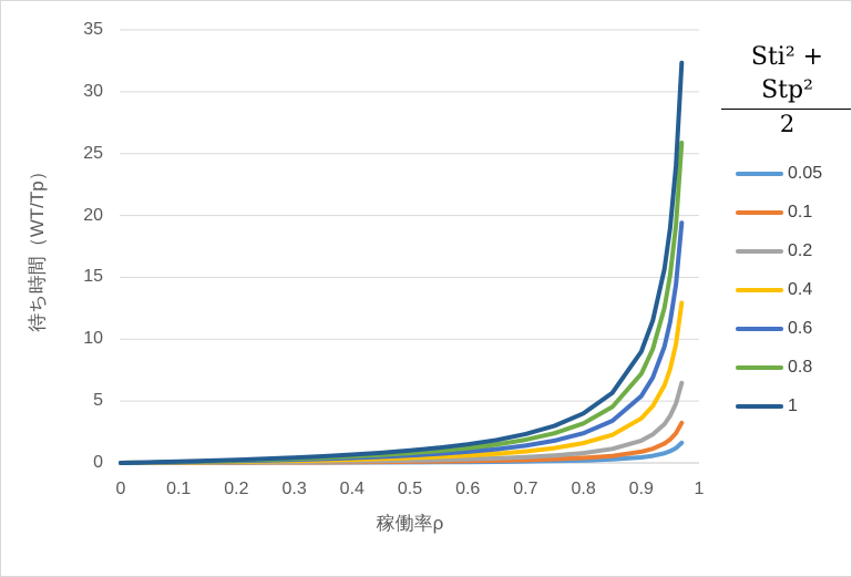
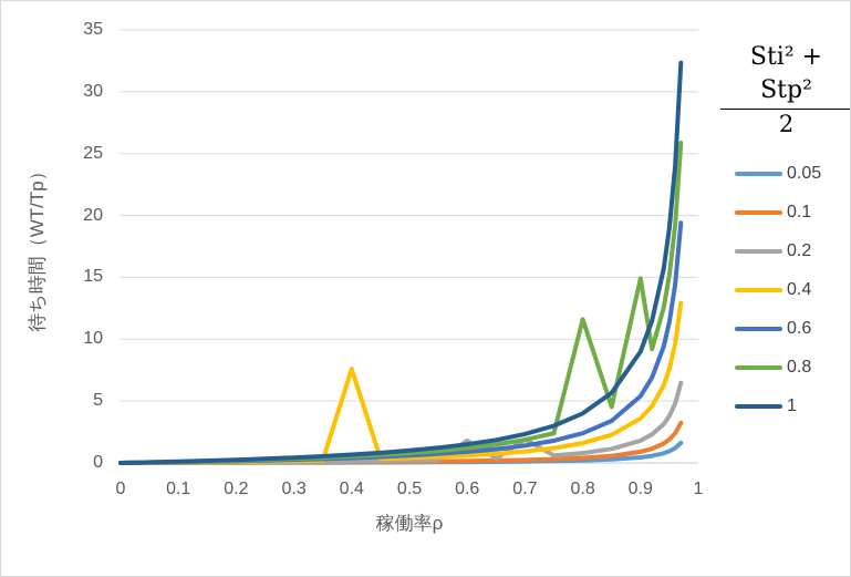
0.4/0.4: 0.3 -> 7.6
0.2/0.6: 0.3 -> 1.8
0.2/0.7: 0.5 -> 1.9
0.8/0.8: 3.2 -> 11.6
0.8/0.9: 7.2 -> 14.9
